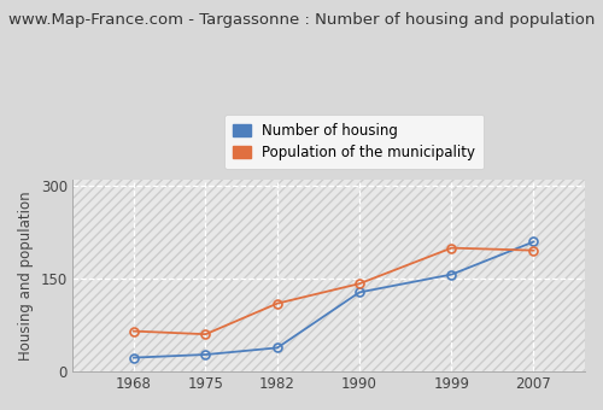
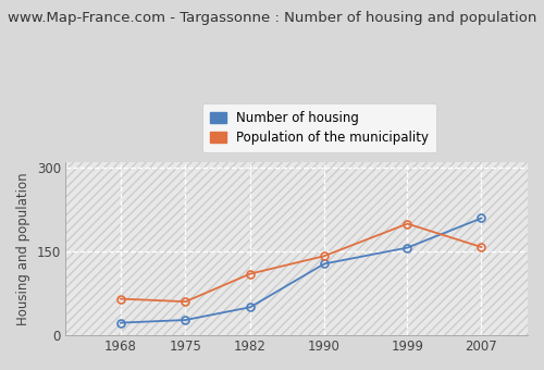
Number of housing/1982: 38 -> 50
Population of the municipality/2007: 196 -> 158
